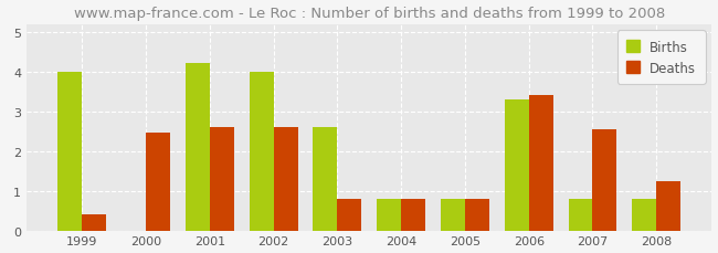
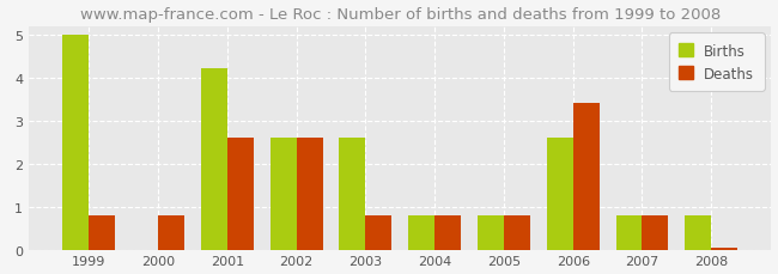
Births/1999: 4.0 -> 5.0
Deaths/1999: 0.40 -> 0.80
Deaths/2000: 2.45 -> 0.80
Births/2002: 4.0 -> 2.6
Births/2006: 3.3 -> 2.6
Deaths/2007: 2.55 -> 0.80
Deaths/2008: 1.25 -> 0.05
